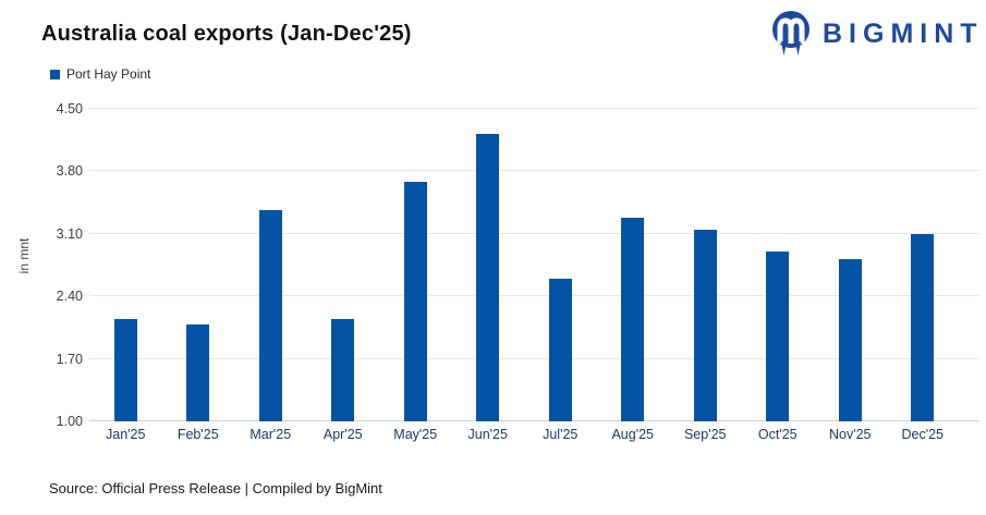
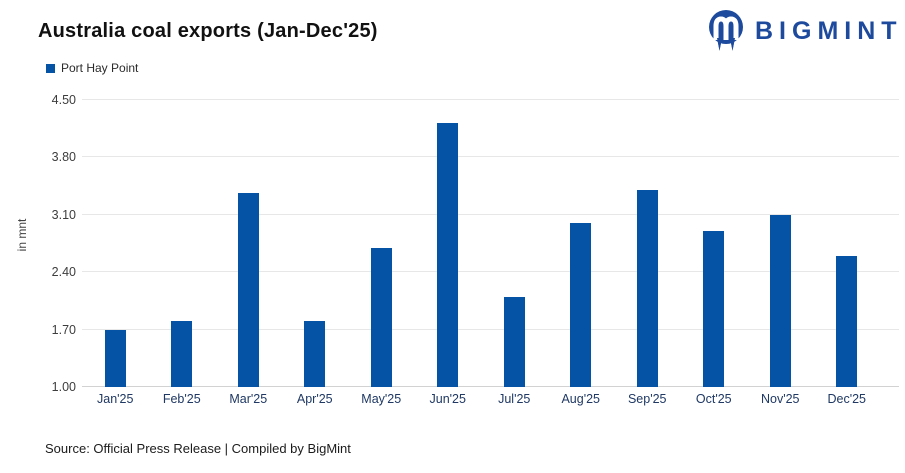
Jan'25: 2.1 -> 1.7
Feb'25: 2.1 -> 1.8
Apr'25: 2.1 -> 1.8
May'25: 3.7 -> 2.7
Jul'25: 2.6 -> 2.1
Aug'25: 3.3 -> 3.0
Sep'25: 3.1 -> 3.4
Nov'25: 2.8 -> 3.1
Dec'25: 3.1 -> 2.6
